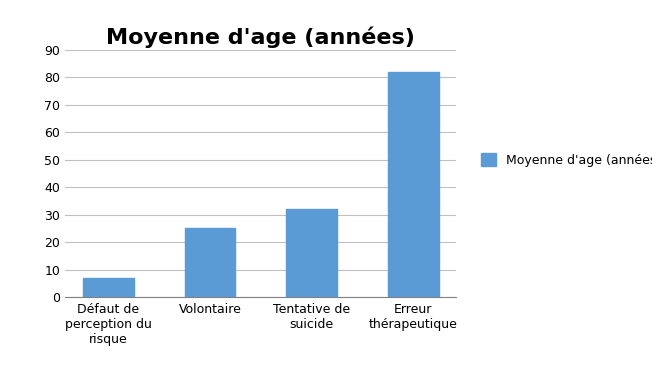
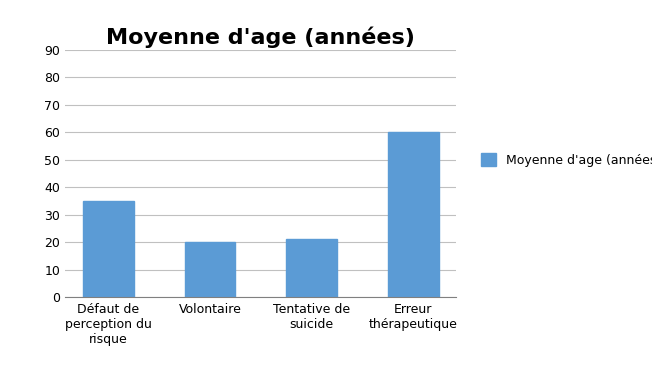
Défaut de perception du risque: 7 -> 35
Volontaire: 25 -> 20
Tentative de suicide: 32 -> 21
Erreur thérapeutique: 82 -> 60
